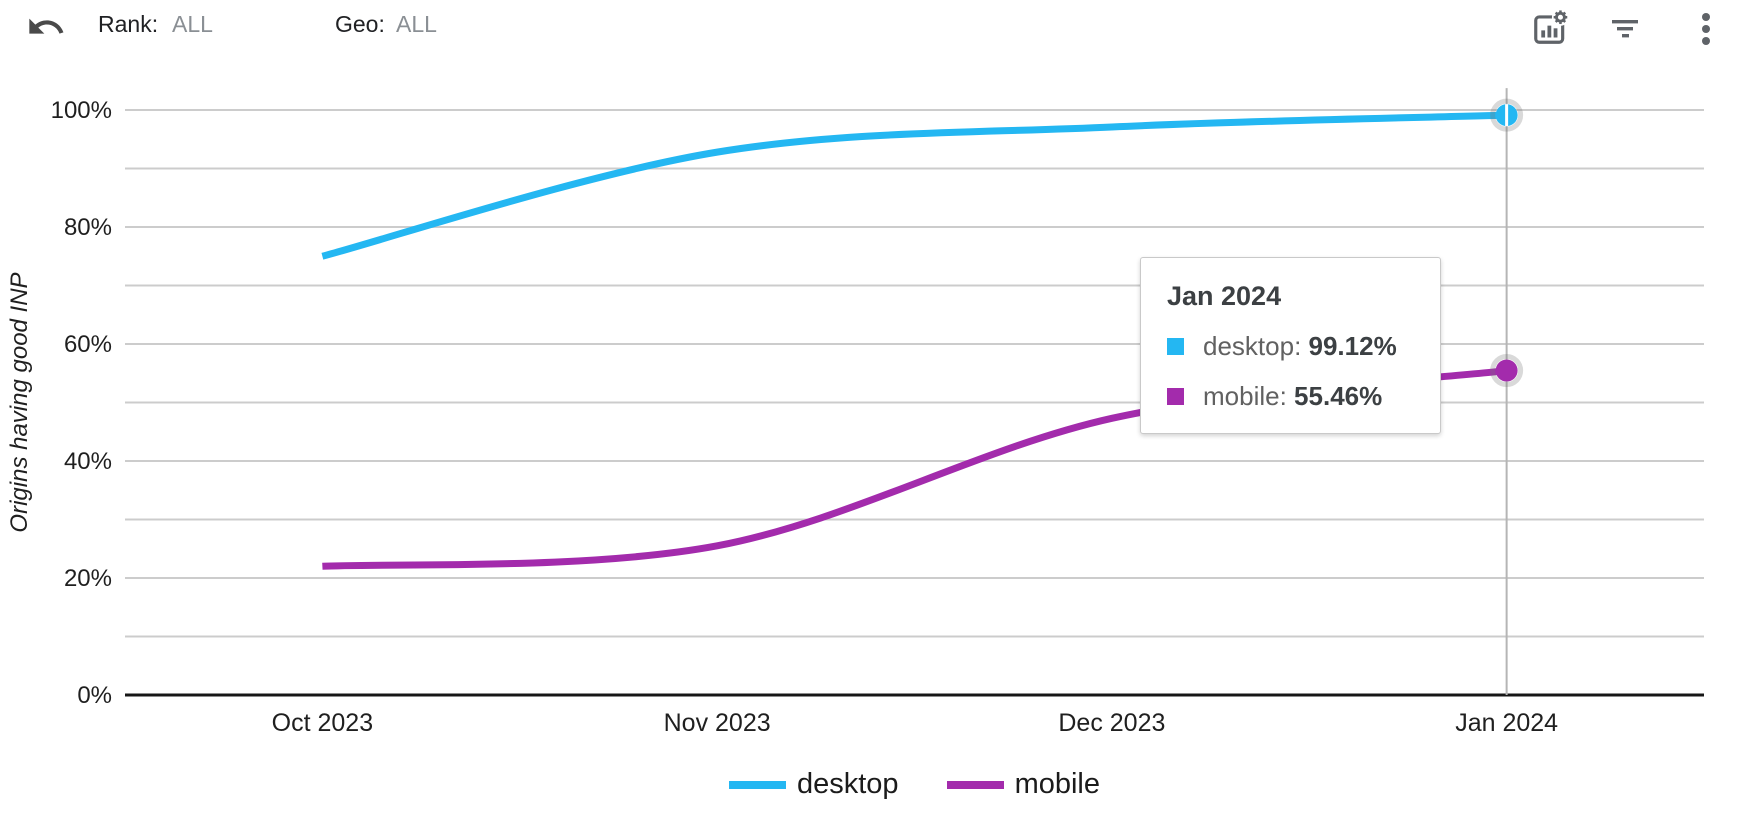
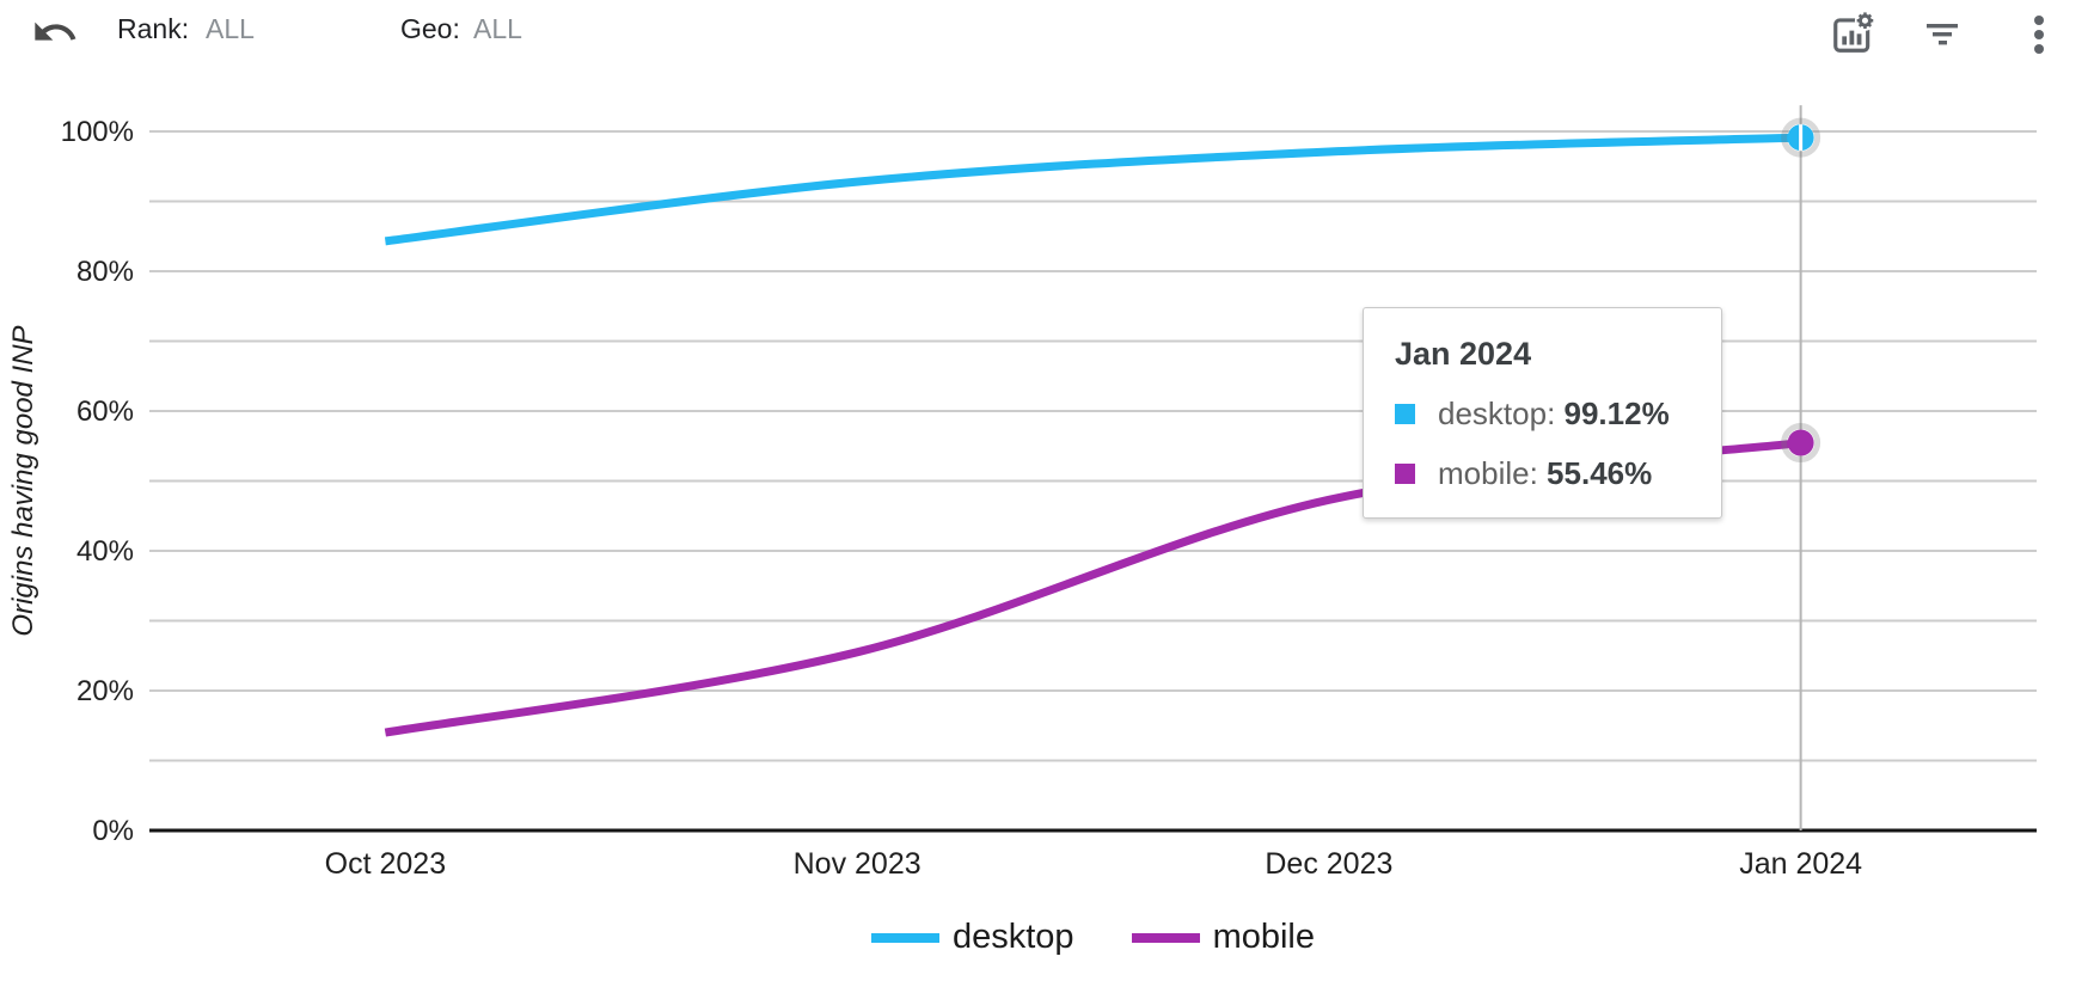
desktop/Oct 2023: 75% -> 84%
mobile/Oct 2023: 22% -> 14%
